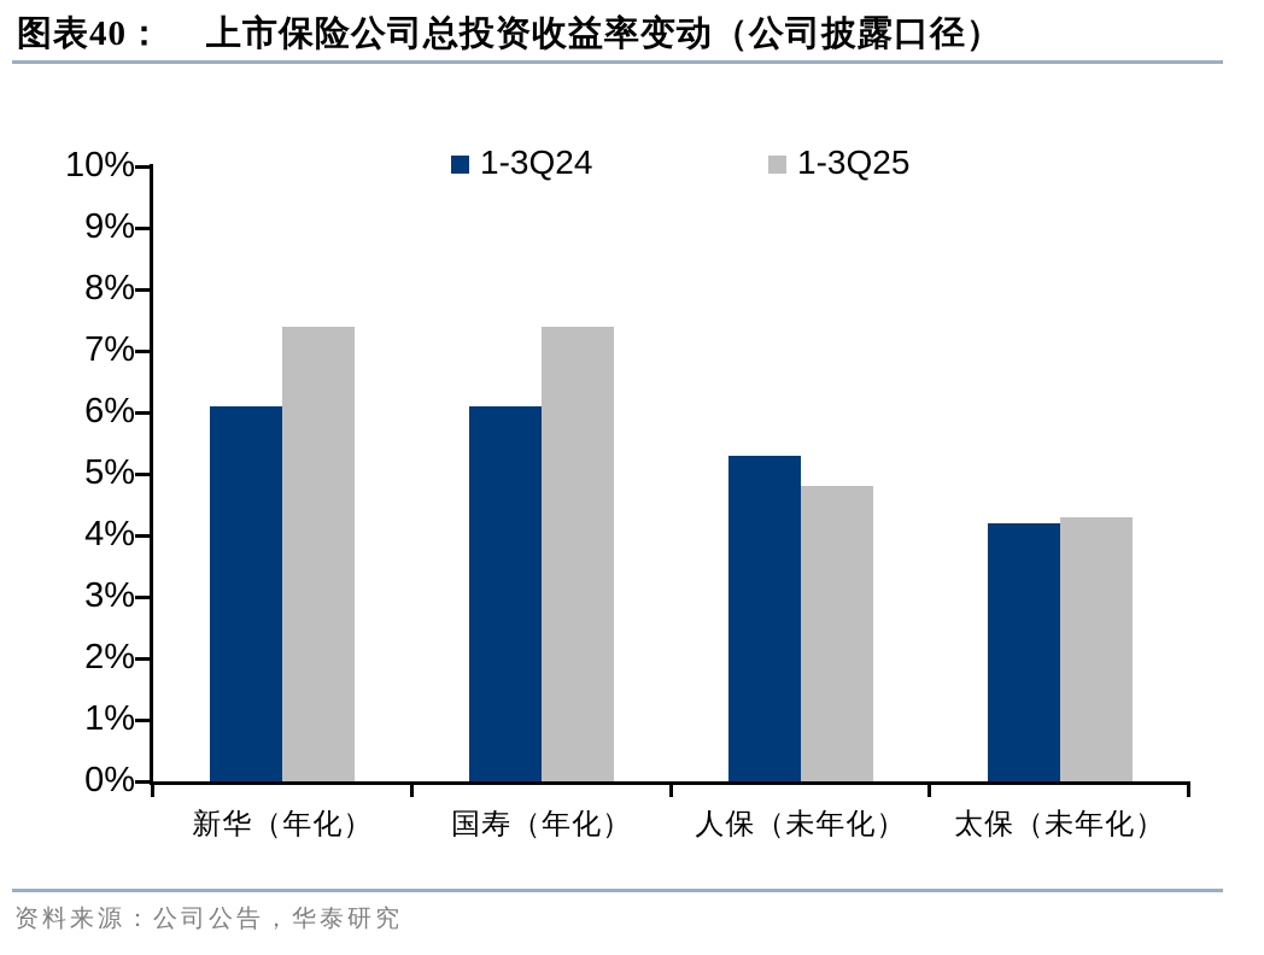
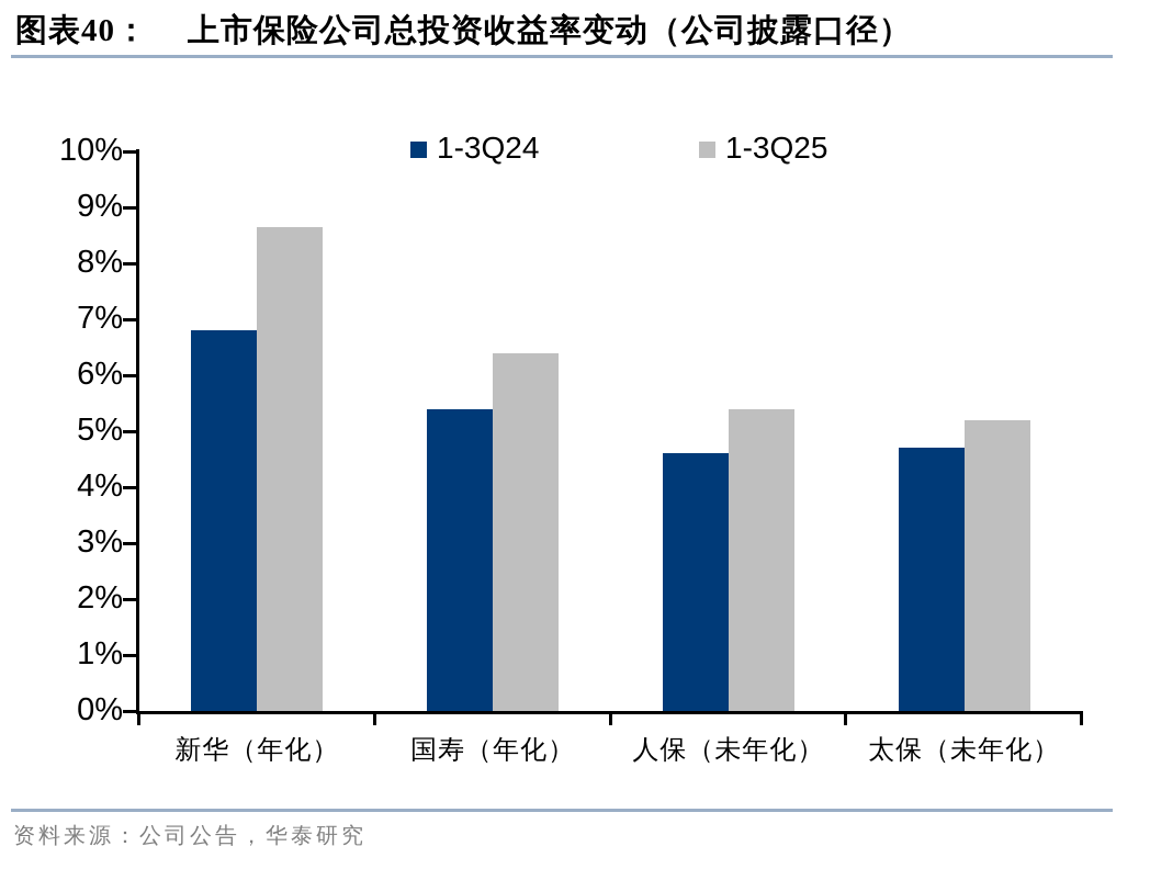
1-3Q24/新华（年化）: 6.1% -> 6.8%
1-3Q25/新华（年化）: 7.4% -> 8.7%
1-3Q24/国寿（年化）: 6.1% -> 5.4%
1-3Q25/国寿（年化）: 7.4% -> 6.4%
1-3Q24/人保（未年化）: 5.3% -> 4.6%
1-3Q25/人保（未年化）: 4.8% -> 5.4%
1-3Q24/太保（未年化）: 4.2% -> 4.7%
1-3Q25/太保（未年化）: 4.3% -> 5.2%
